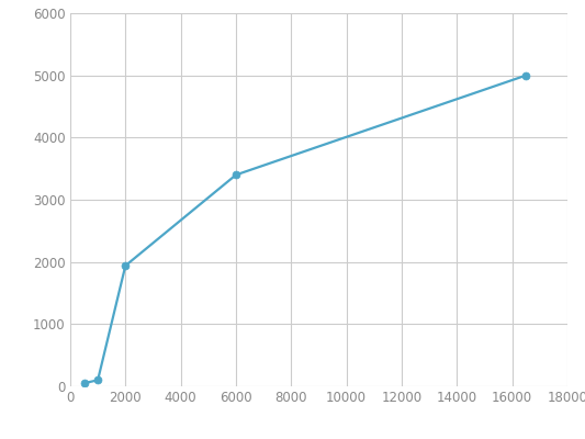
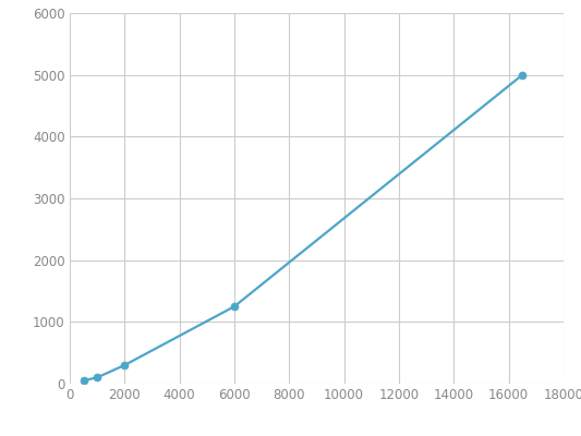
2000: 1940 -> 300
6000: 3400 -> 1250
